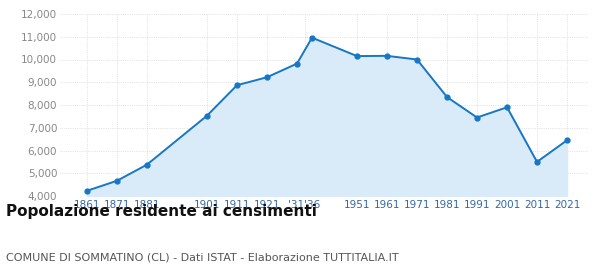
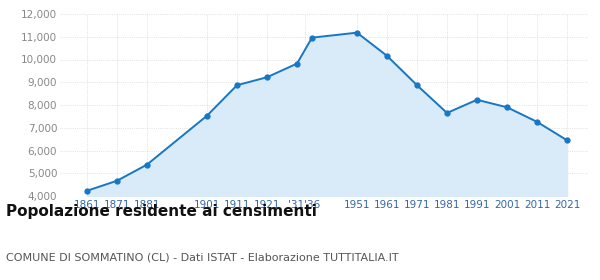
1951: 10,150 -> 11,180
1971: 10,000 -> 8,870
1981: 8,350 -> 7,650
1991: 7,450 -> 8,230
2011: 5,500 -> 7,260
